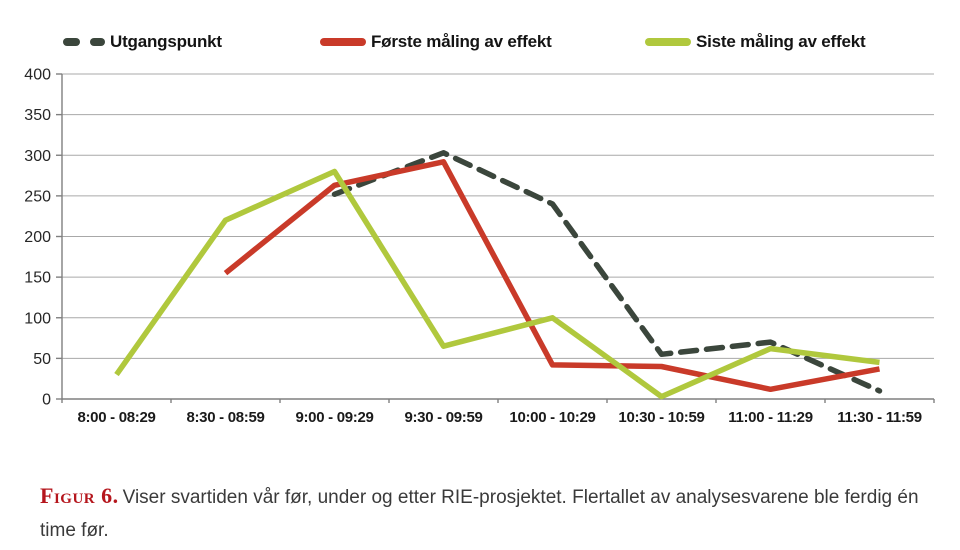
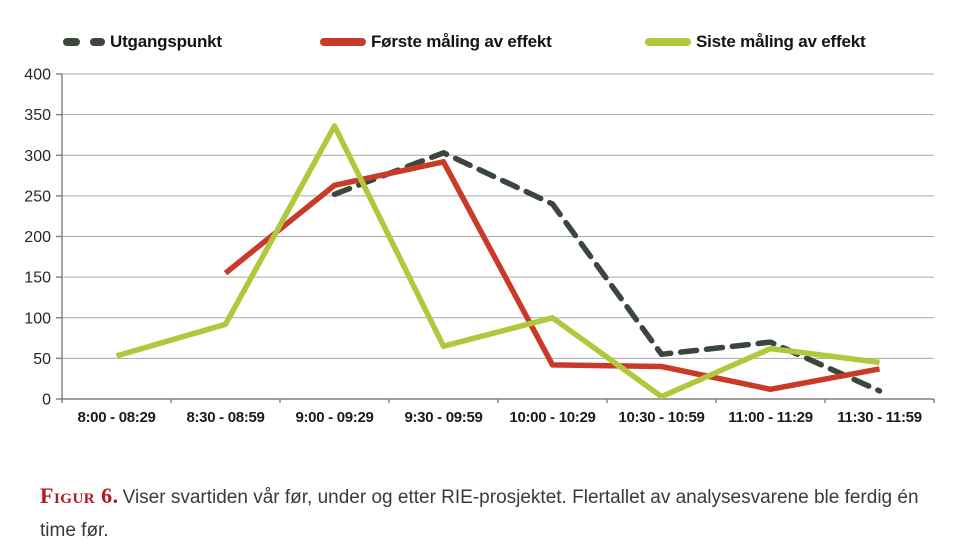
Siste måling av effekt/8:00 - 08:29: 30 -> 50
Siste måling av effekt/8:30 - 08:59: 220 -> 90
Siste måling av effekt/9:00 - 09:29: 280 -> 340
